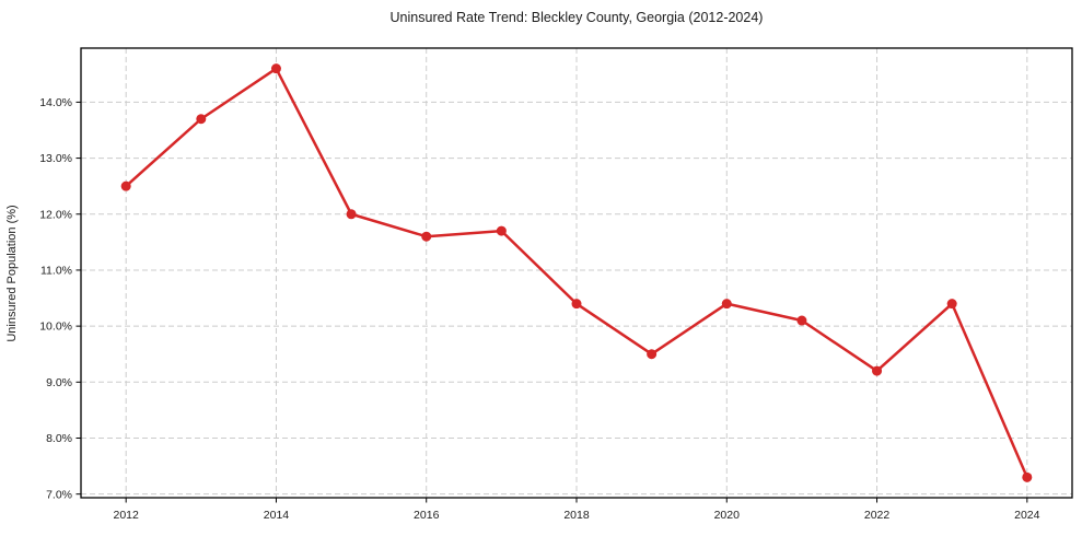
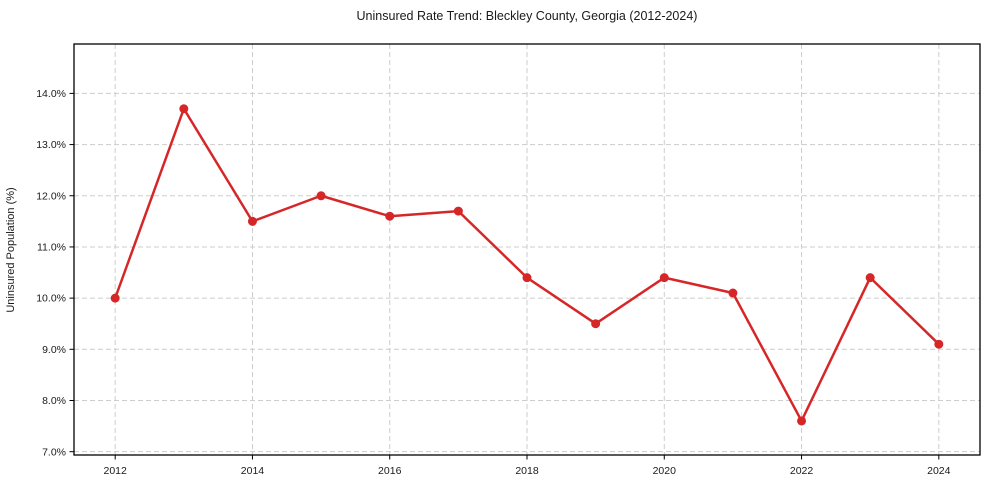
2012: 12.5% -> 10.0%
2014: 14.6% -> 11.5%
2022: 9.2% -> 7.6%
2024: 7.3% -> 9.1%
